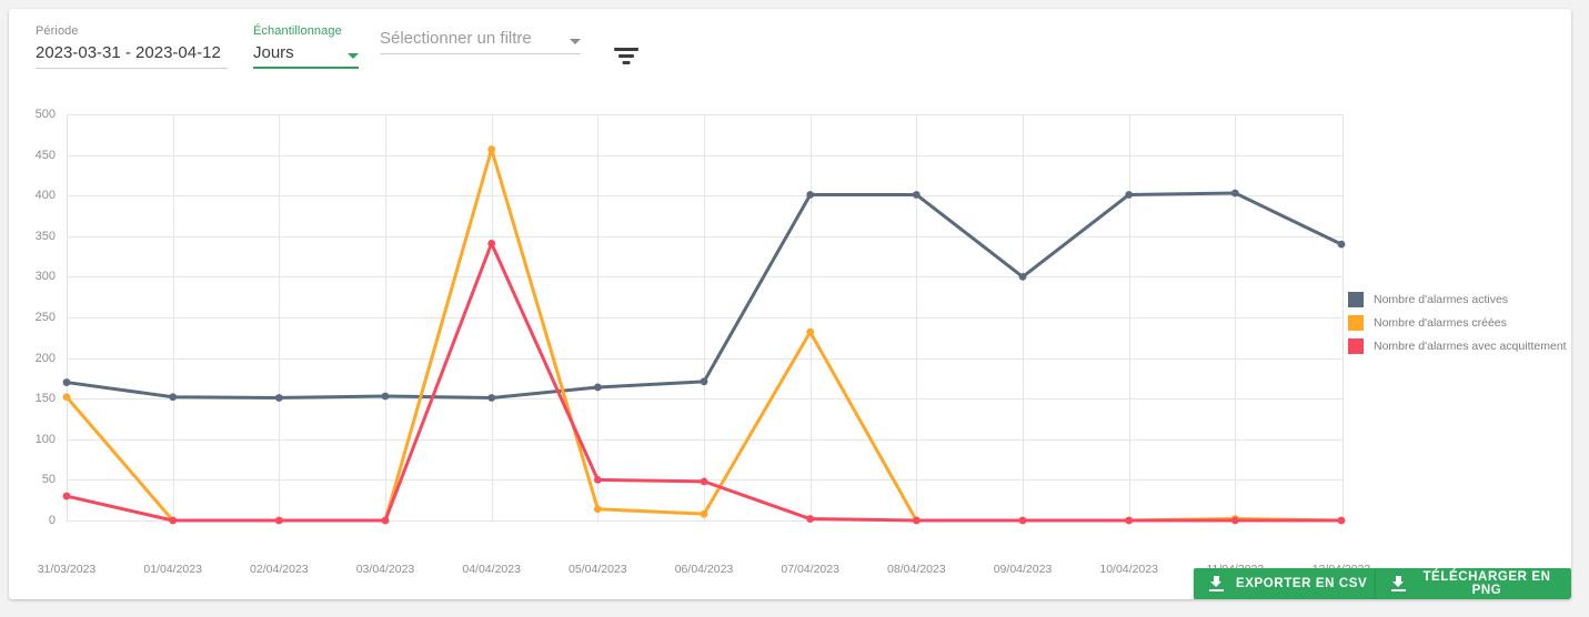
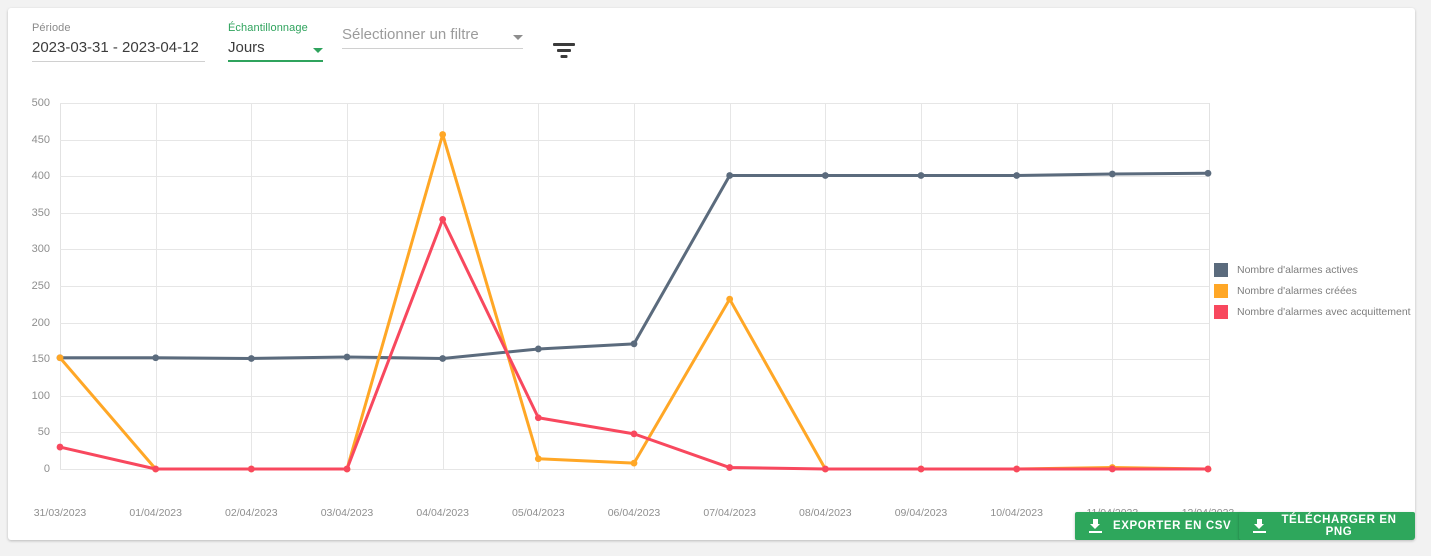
Nombre d'alarmes actives/31/03/2023: 170 -> 150
Nombre d'alarmes avec acquittement/05/04/2023: 50 -> 70
Nombre d'alarmes actives/09/04/2023: 300 -> 400
Nombre d'alarmes actives/12/04/2023: 340 -> 400
